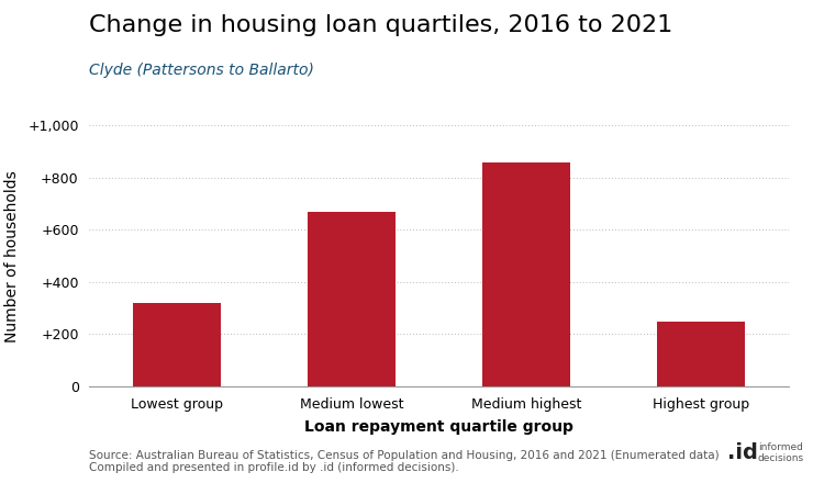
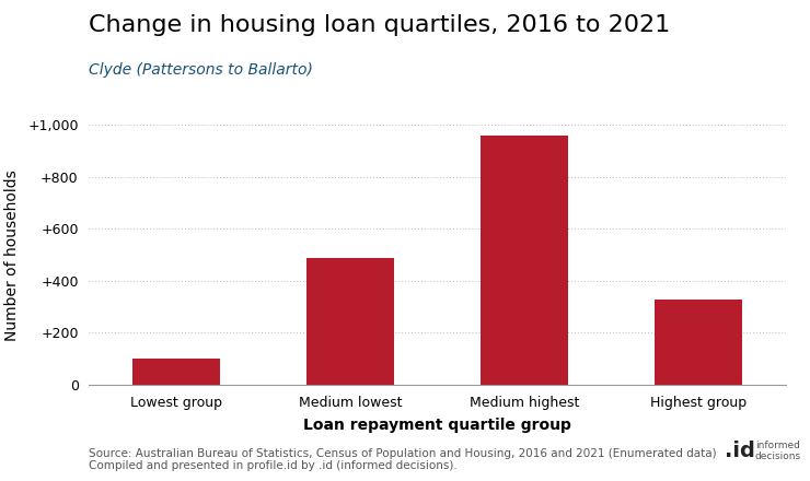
Lowest group: 320 -> 100
Medium lowest: 670 -> 490
Medium highest: 860 -> 960
Highest group: 250 -> 330
